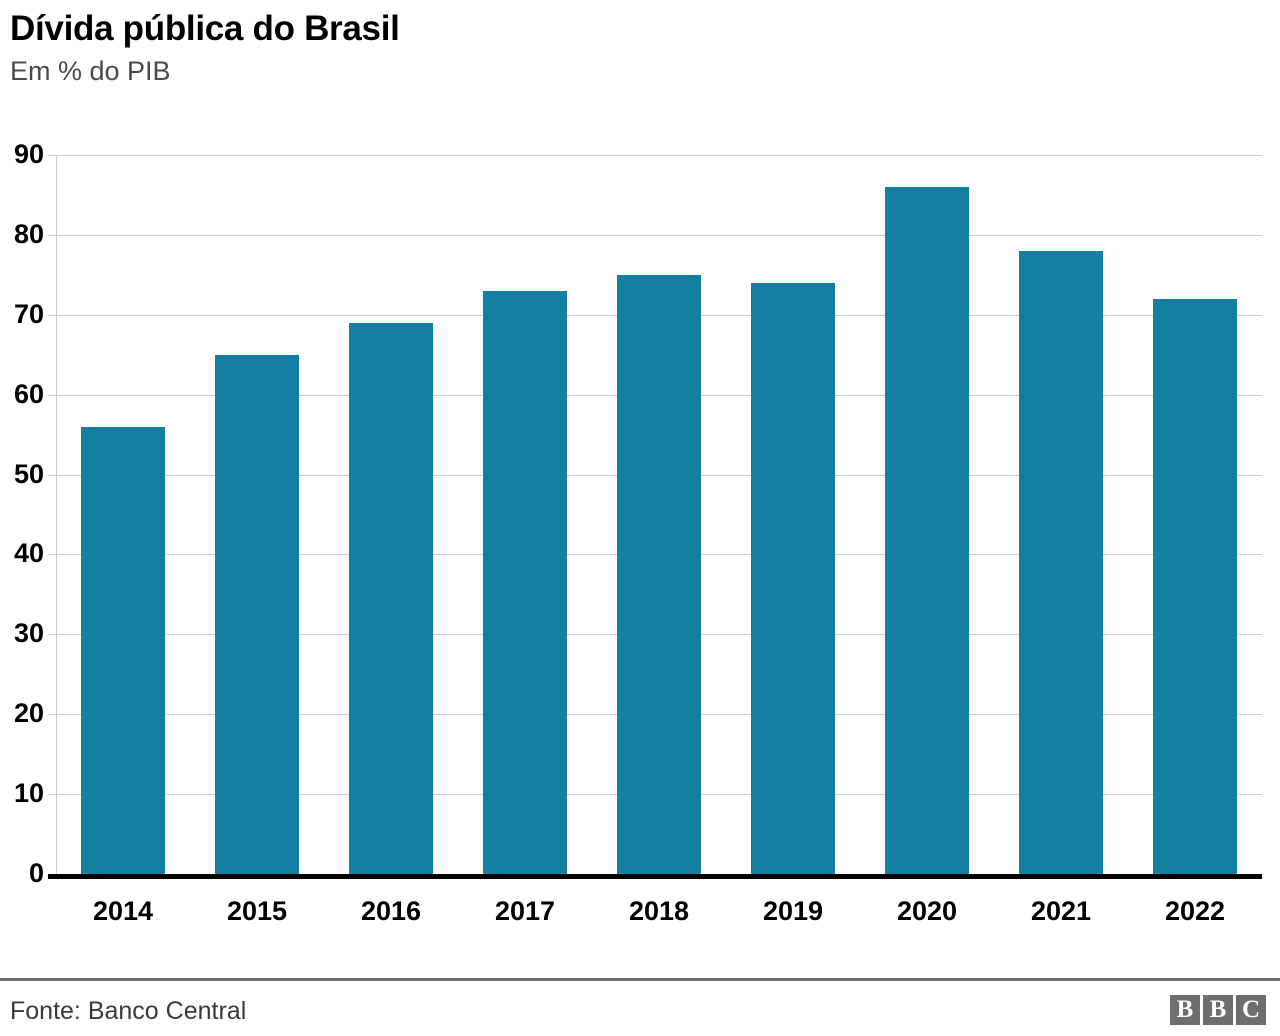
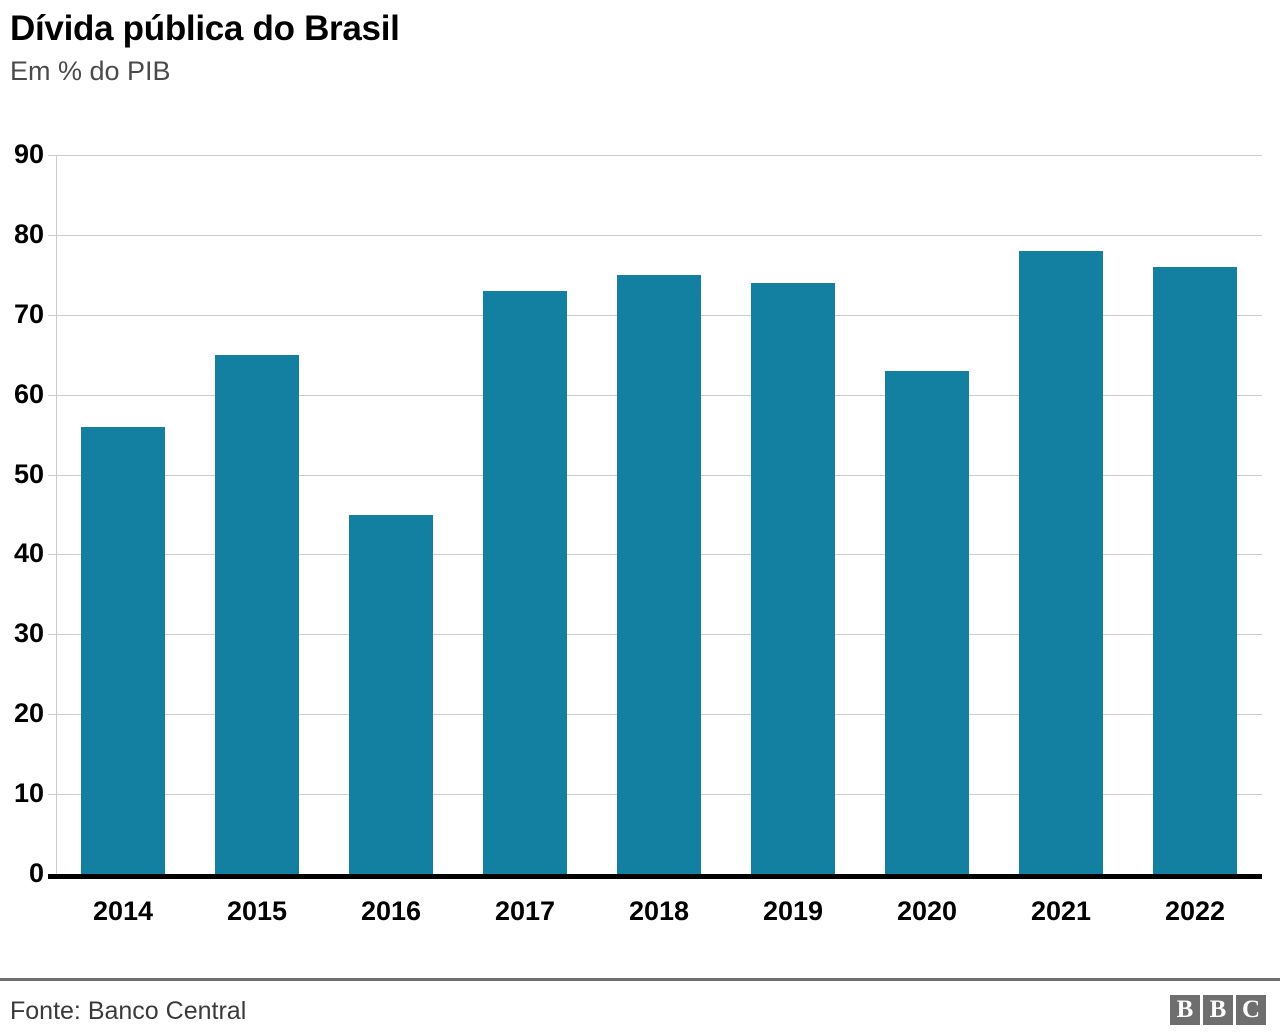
2016: 69 -> 45
2020: 86 -> 63
2022: 72 -> 76
